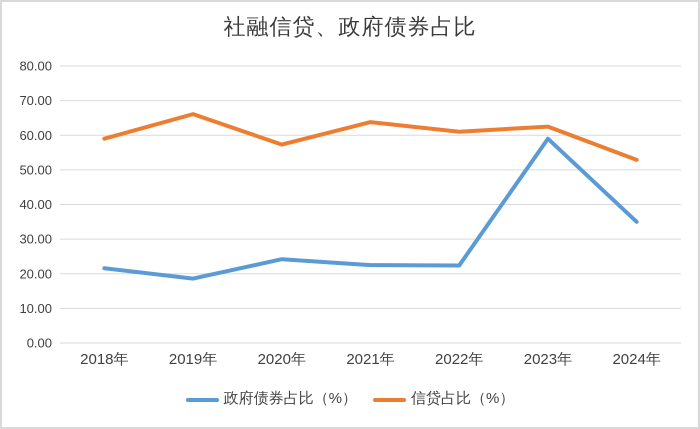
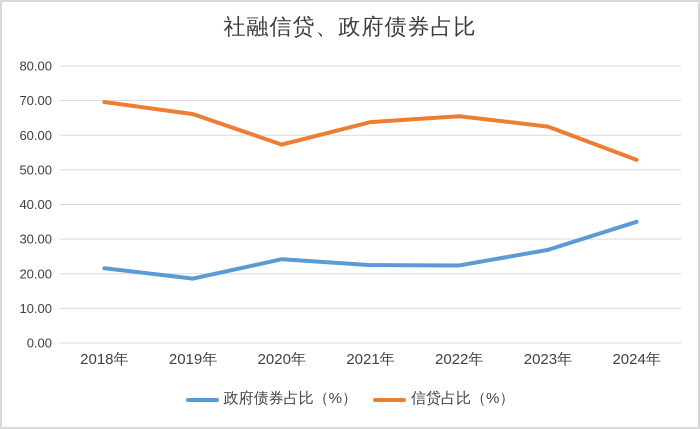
信贷占比（%）/2018年: 59 -> 70
信贷占比（%）/2022年: 61 -> 66
政府债券占比（%）/2023年: 59 -> 27
